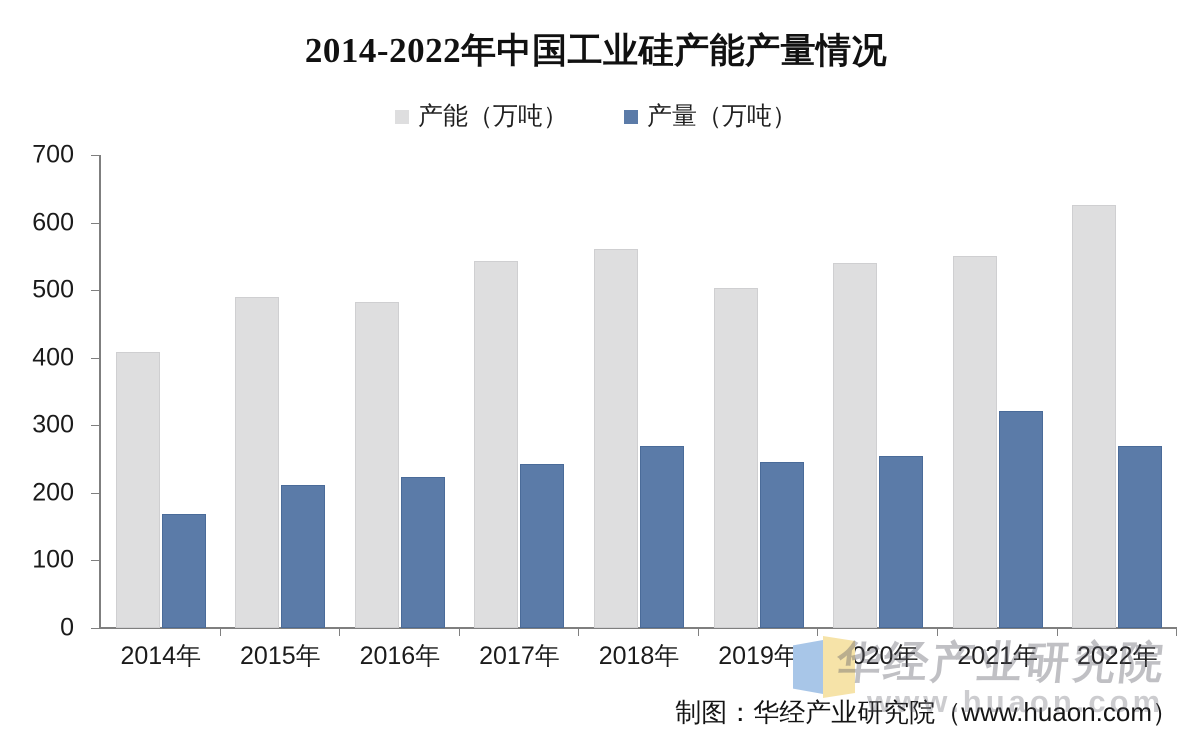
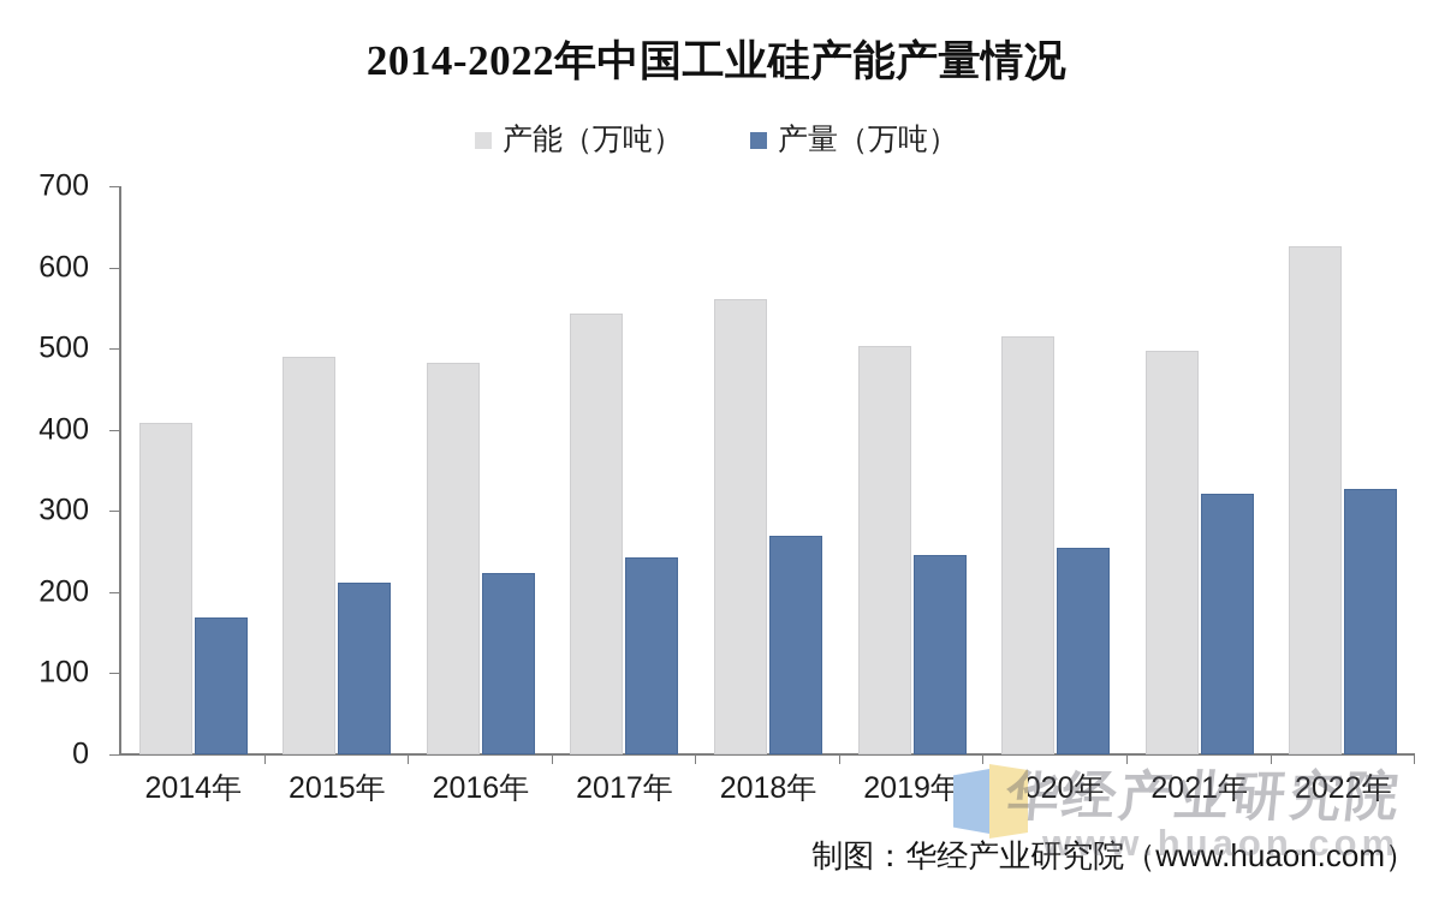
产能（万吨）/2020年: 540 -> 520
产能（万吨）/2021年: 550 -> 500
产量（万吨）/2022年: 270 -> 330
